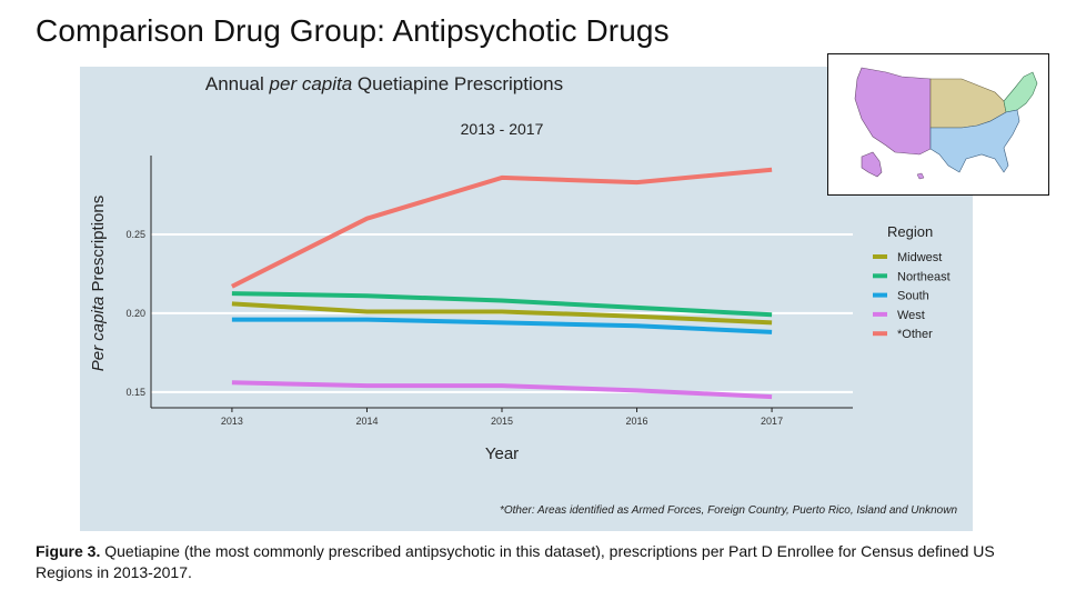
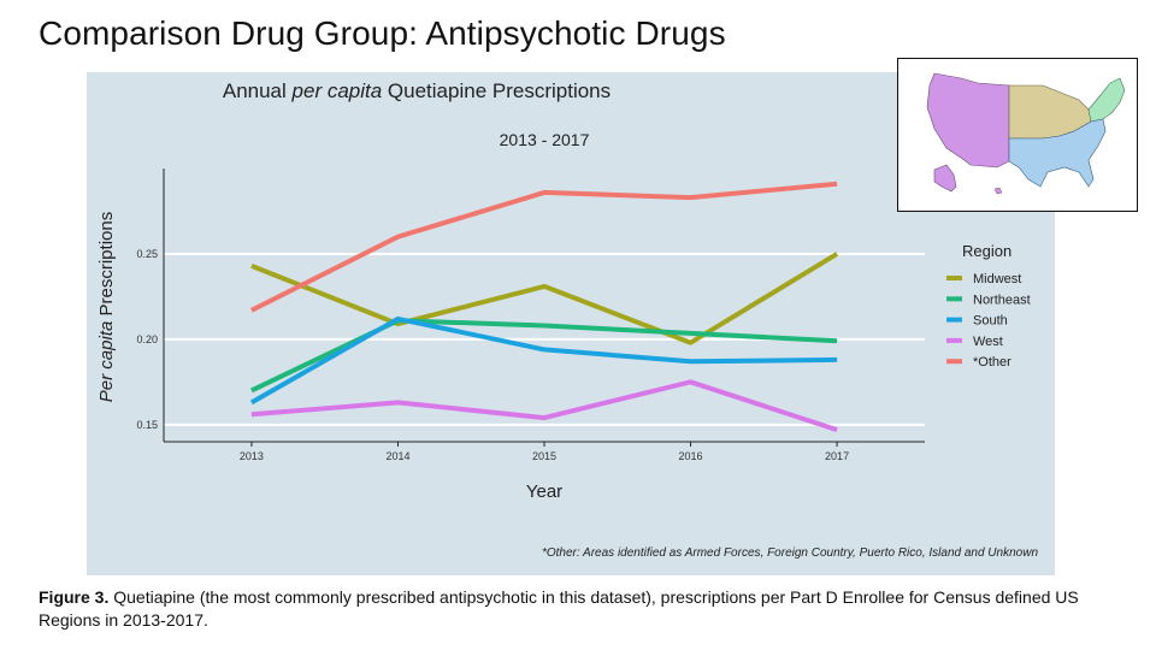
Midwest/2013: 0.206 -> 0.243
Northeast/2013: 0.212 -> 0.170
South/2013: 0.196 -> 0.163
Midwest/2014: 0.201 -> 0.209
South/2014: 0.196 -> 0.212
West/2014: 0.154 -> 0.163
Midwest/2015: 0.201 -> 0.231
South/2016: 0.192 -> 0.187
West/2016: 0.151 -> 0.175
Midwest/2017: 0.194 -> 0.250
